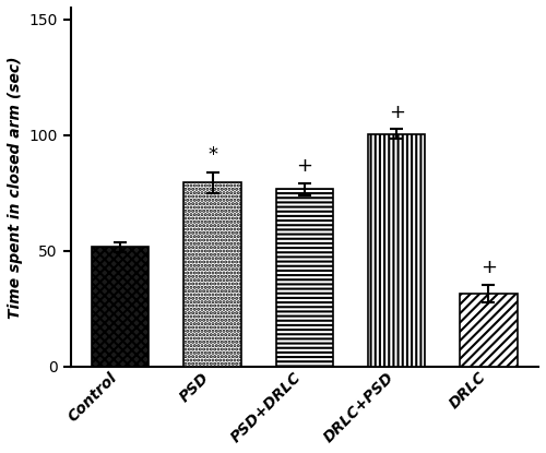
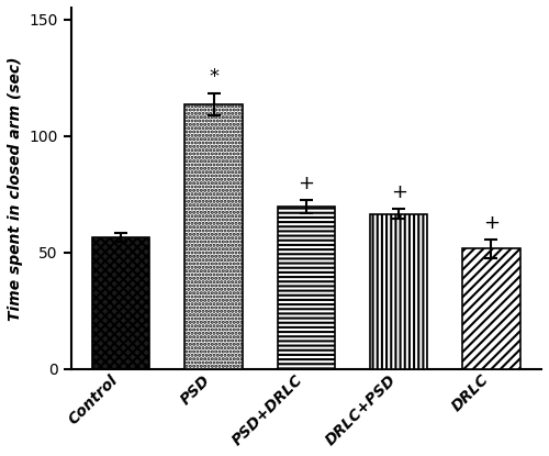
Control: 51.5 -> 56.5
PSD: 79.5 -> 113.5
PSD+DRLC: 76.5 -> 69.5
DRLC+PSD: 100.5 -> 66.5
DRLC: 31.5 -> 51.5
